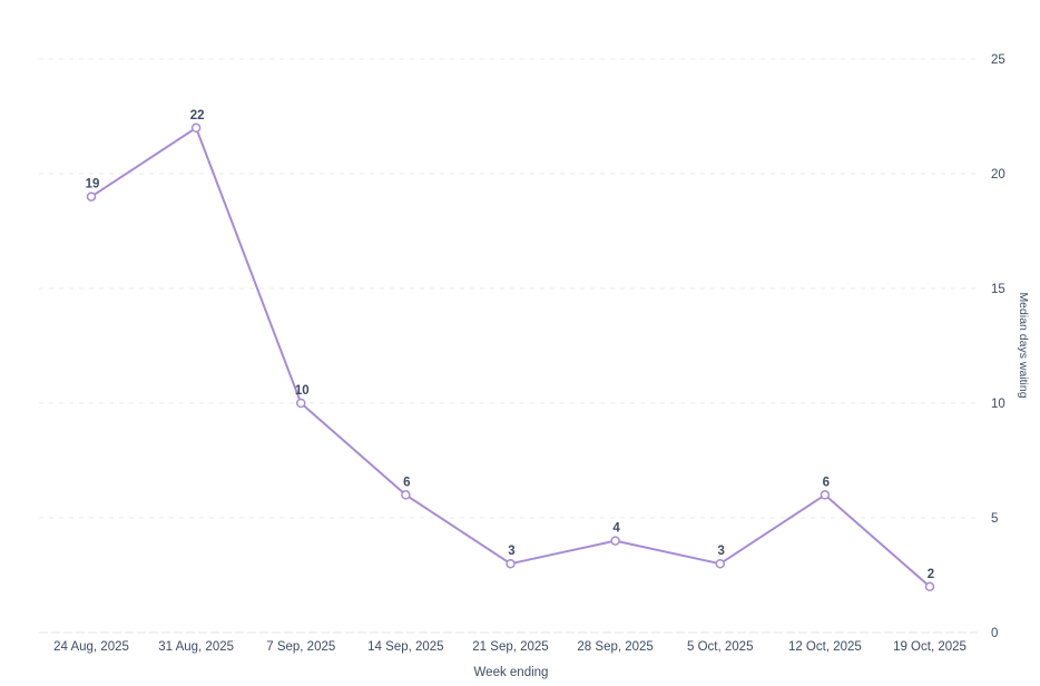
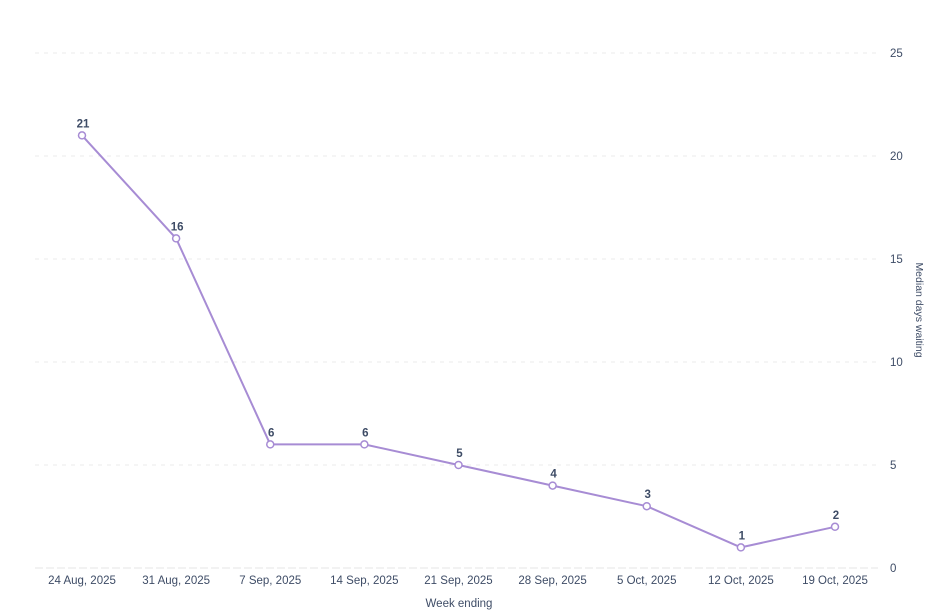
24 Aug, 2025: 19 -> 21
31 Aug, 2025: 22 -> 16
7 Sep, 2025: 10 -> 6
21 Sep, 2025: 3 -> 5
12 Oct, 2025: 6 -> 1
